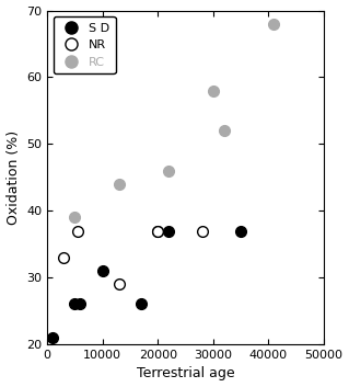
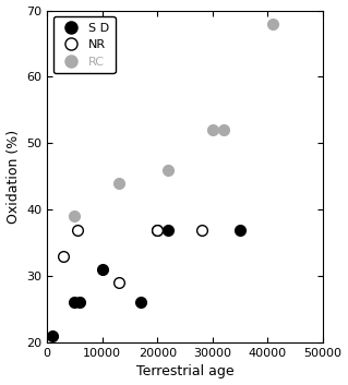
RC/30000: 58 -> 52
